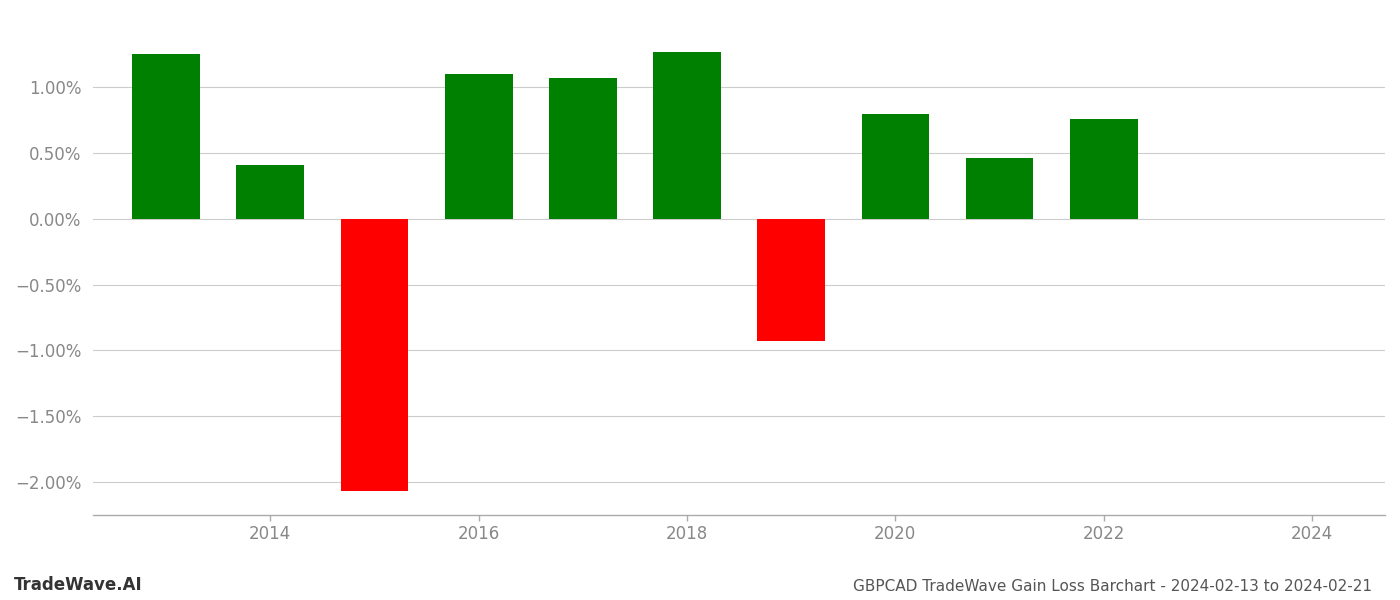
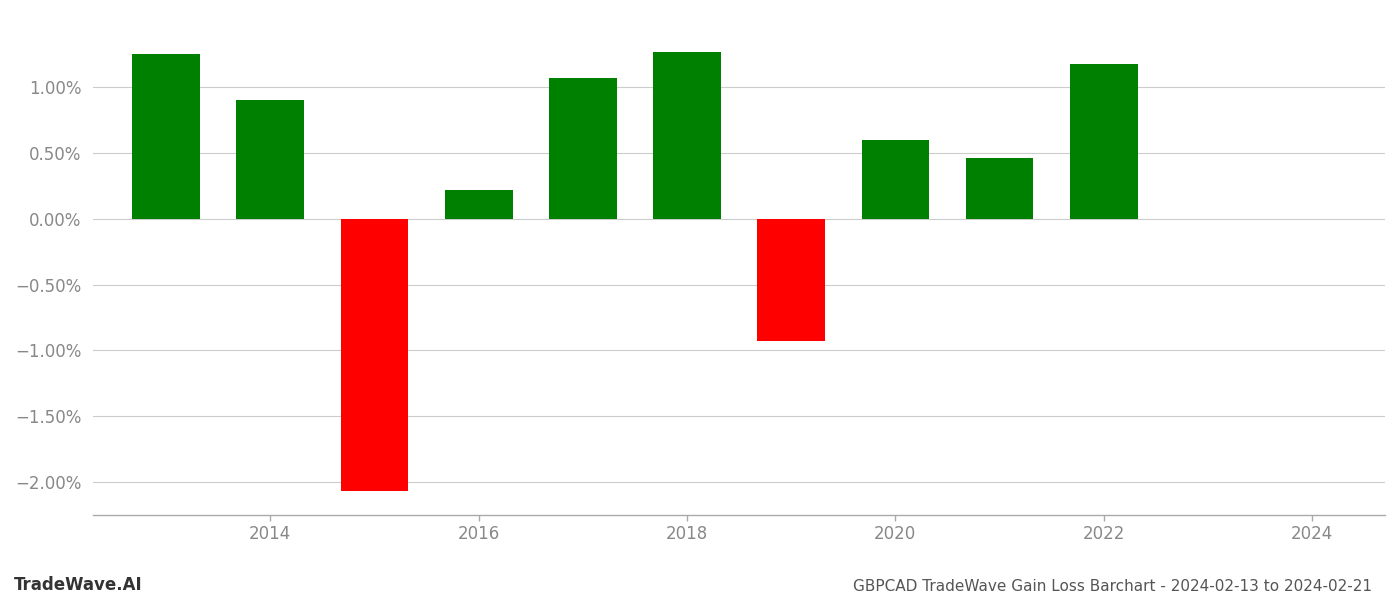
2014: 0.41% -> 0.90%
2016: 1.10% -> 0.22%
2020: 0.80% -> 0.60%
2022: 0.76% -> 1.18%
